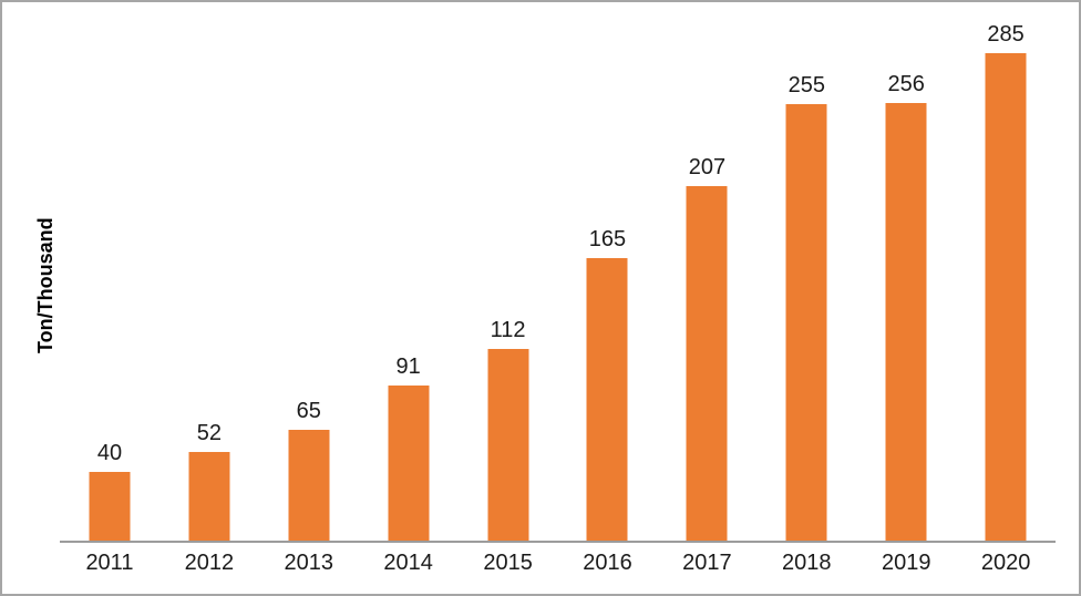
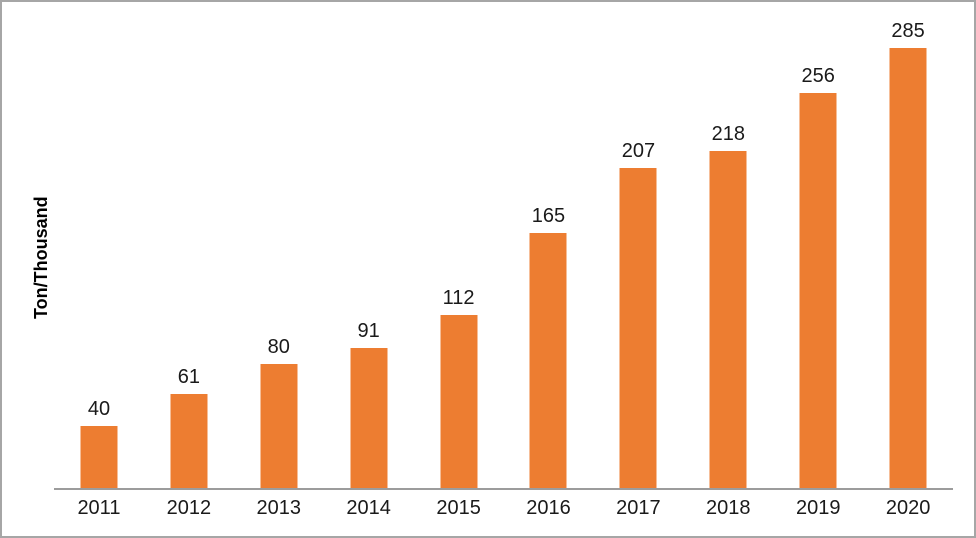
2012: 52 -> 61
2013: 65 -> 80
2018: 255 -> 218
